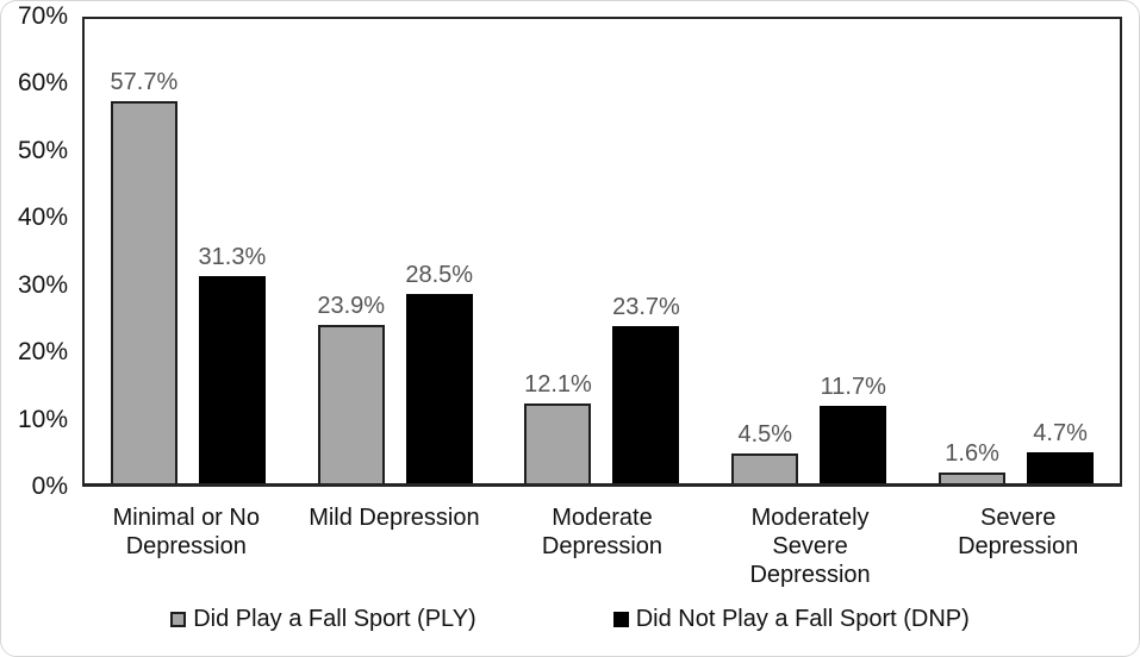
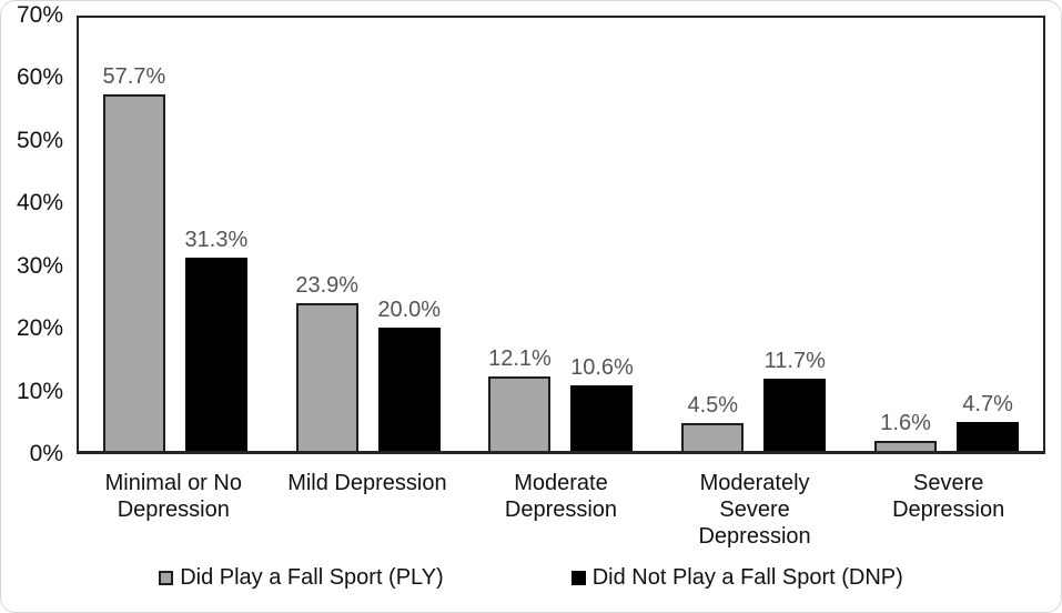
Did Not Play a Fall Sport (DNP)/Mild Depression: 28.5% -> 20.0%
Did Not Play a Fall Sport (DNP)/Moderate Depression: 23.7% -> 10.6%
